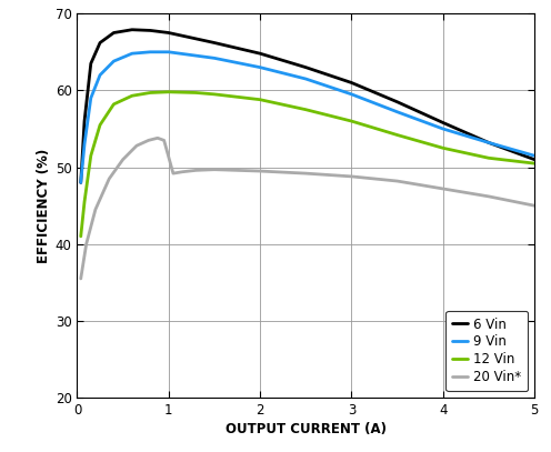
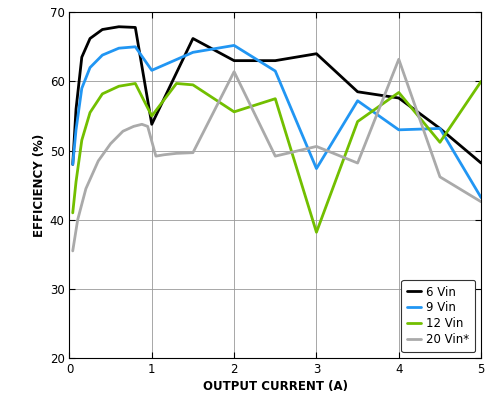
6 Vin/1: 67.5 -> 53.8
9 Vin/1: 65.0 -> 61.6
12 Vin/1: 59.8 -> 55.0
6 Vin/2: 64.8 -> 63.0
9 Vin/2: 63.0 -> 65.2
12 Vin/2: 58.8 -> 55.6
20 Vin*/2: 49.5 -> 61.4
6 Vin/3: 61.0 -> 64.0
9 Vin/3: 59.5 -> 47.4
12 Vin/3: 56.0 -> 38.2
20 Vin*/3: 48.8 -> 50.6
6 Vin/4: 55.8 -> 57.6
9 Vin/4: 55.0 -> 53.0
12 Vin/4: 52.5 -> 58.4
20 Vin*/4: 47.2 -> 63.2
6 Vin/5: 51.0 -> 48.2
9 Vin/5: 51.5 -> 43.2
12 Vin/5: 50.5 -> 60.0
20 Vin*/5: 45.0 -> 42.6
